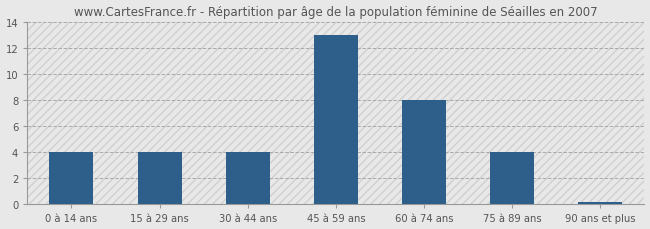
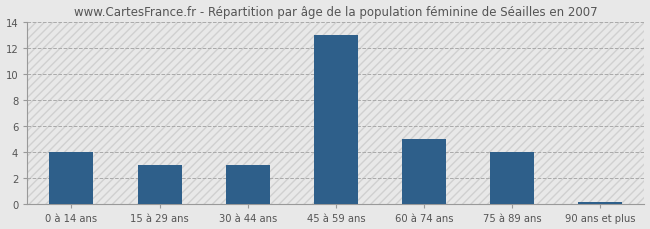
15 à 29 ans: 4.0 -> 3.0
30 à 44 ans: 4.0 -> 3.0
60 à 74 ans: 8.0 -> 5.0
